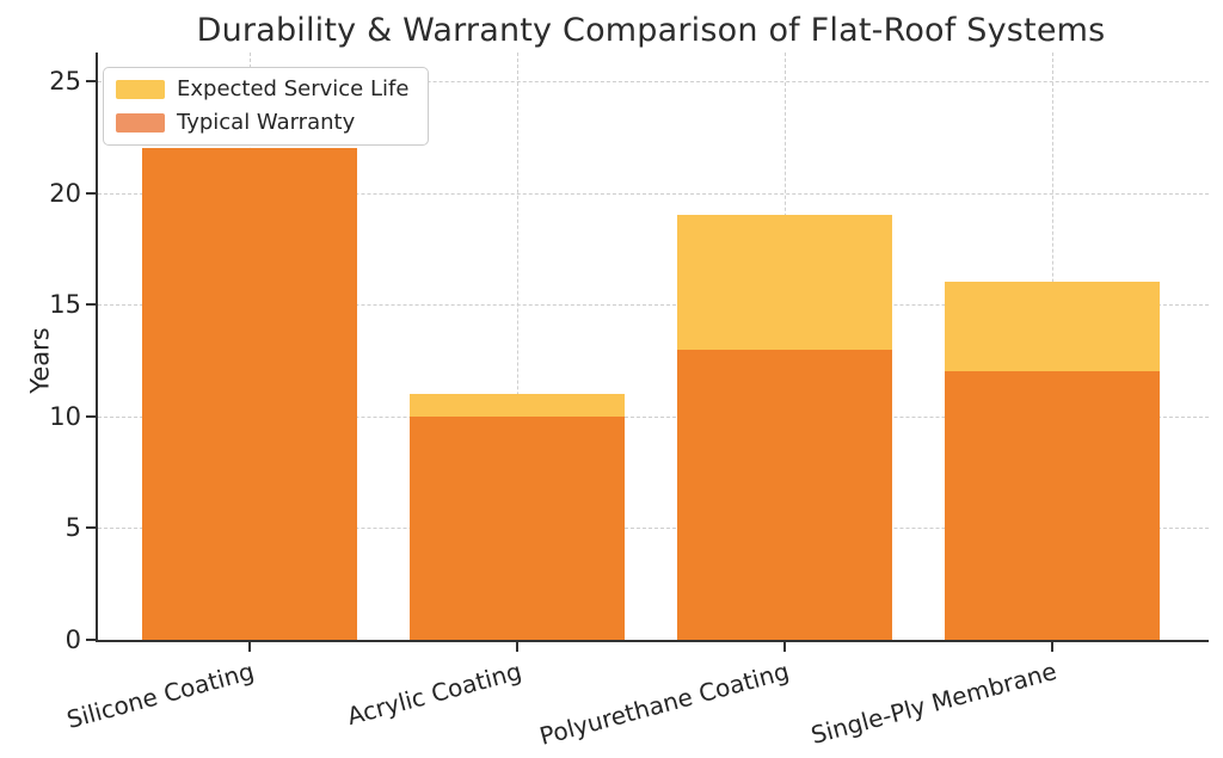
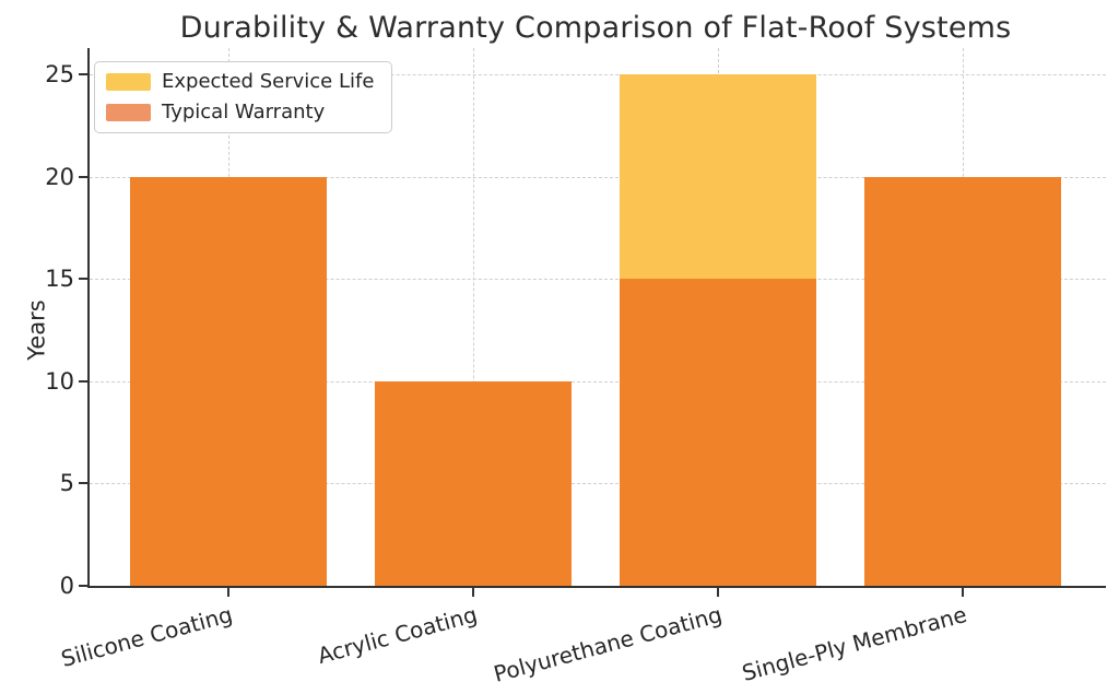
Expected Service Life/Silicone Coating: 15 -> 20
Typical Warranty/Silicone Coating: 22 -> 20
Expected Service Life/Acrylic Coating: 11 -> 10
Expected Service Life/Polyurethane Coating: 19 -> 25
Typical Warranty/Polyurethane Coating: 13 -> 15
Expected Service Life/Single-Ply Membrane: 16 -> 20
Typical Warranty/Single-Ply Membrane: 12 -> 20
